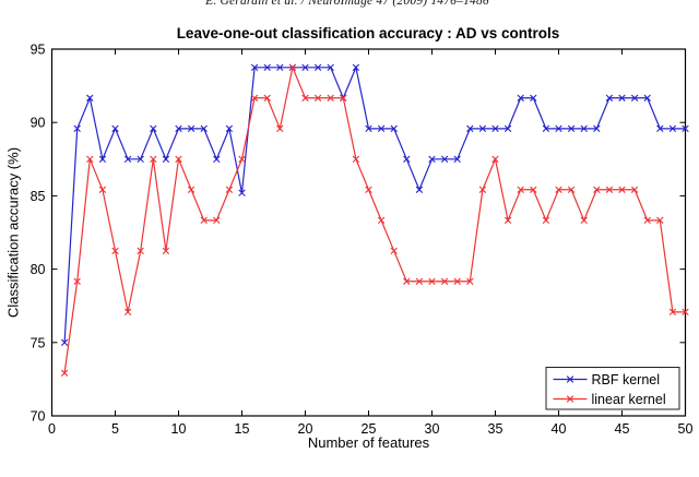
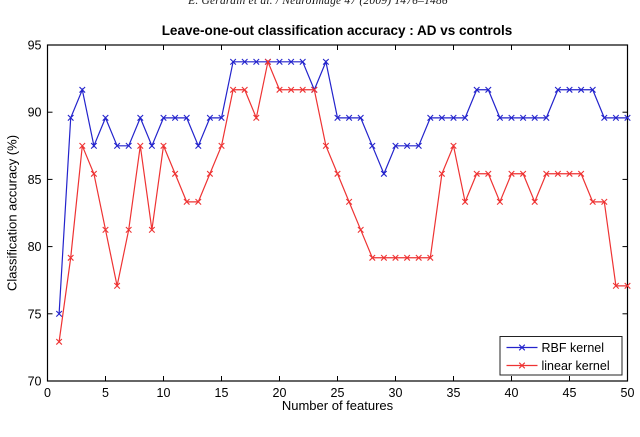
RBF kernel/15: 85.2 -> 89.6
